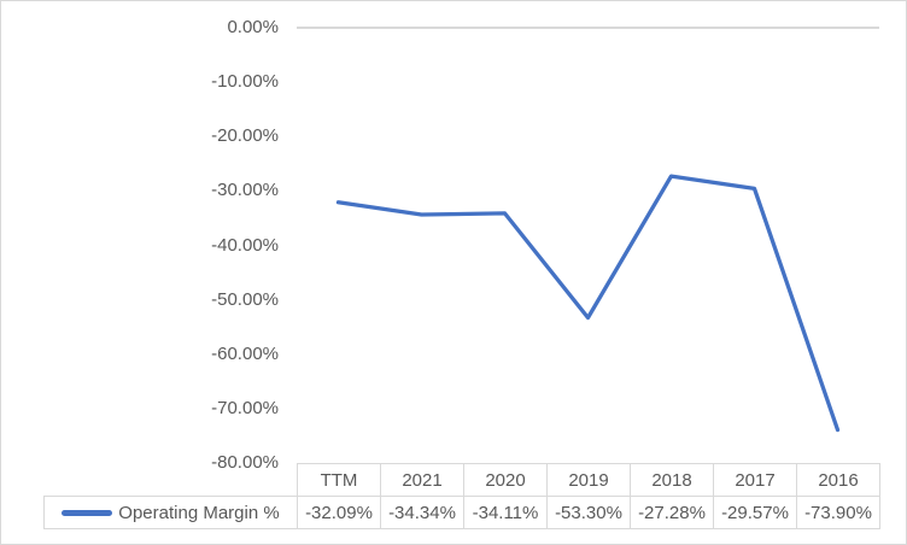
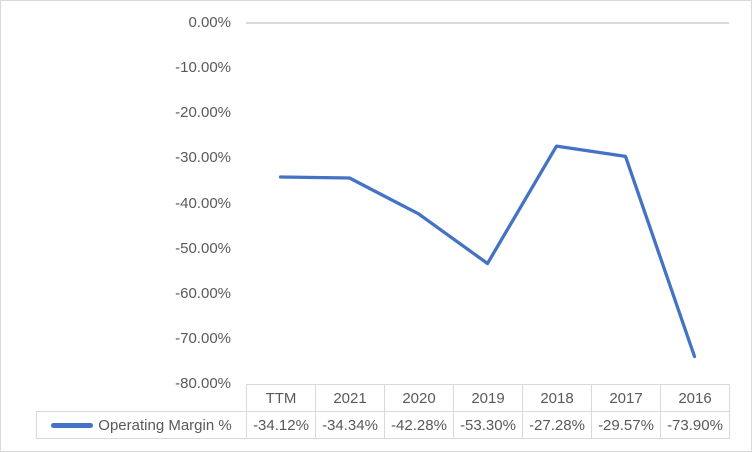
TTM: -32.09% -> -34.12%
2020: -34.11% -> -42.28%
